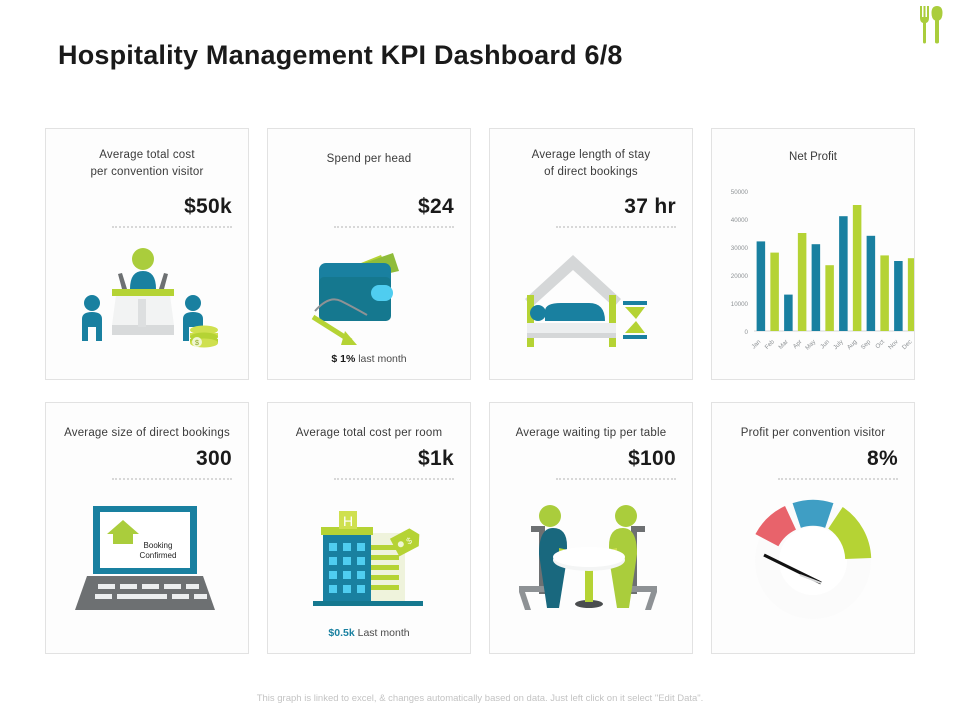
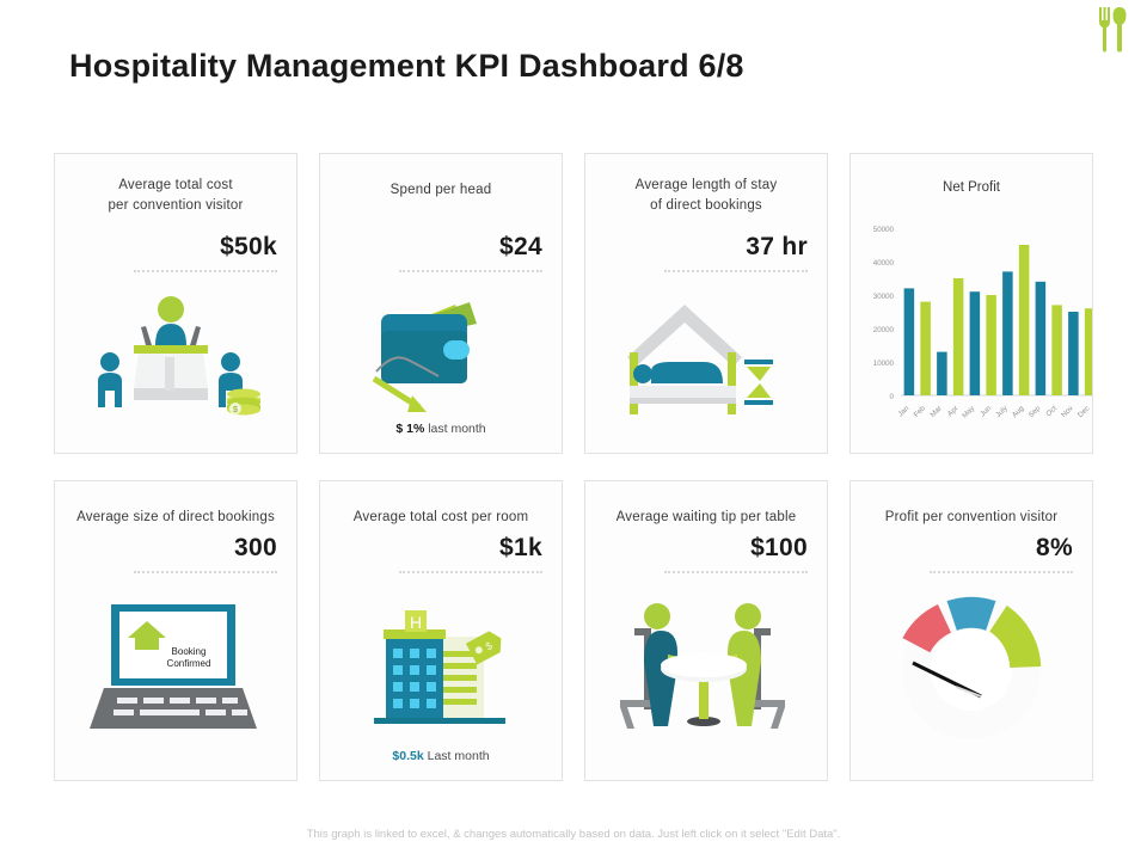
Jun: 24000 -> 30000
July: 41000 -> 37000
